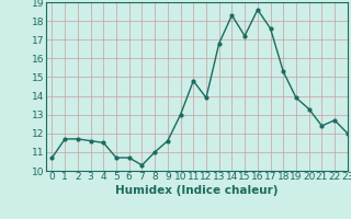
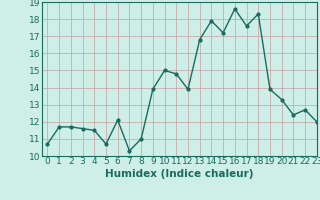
6: 10.7 -> 12.1
9: 11.6 -> 13.9
10: 13.0 -> 15.0
14: 18.3 -> 17.9
18: 15.3 -> 18.3
